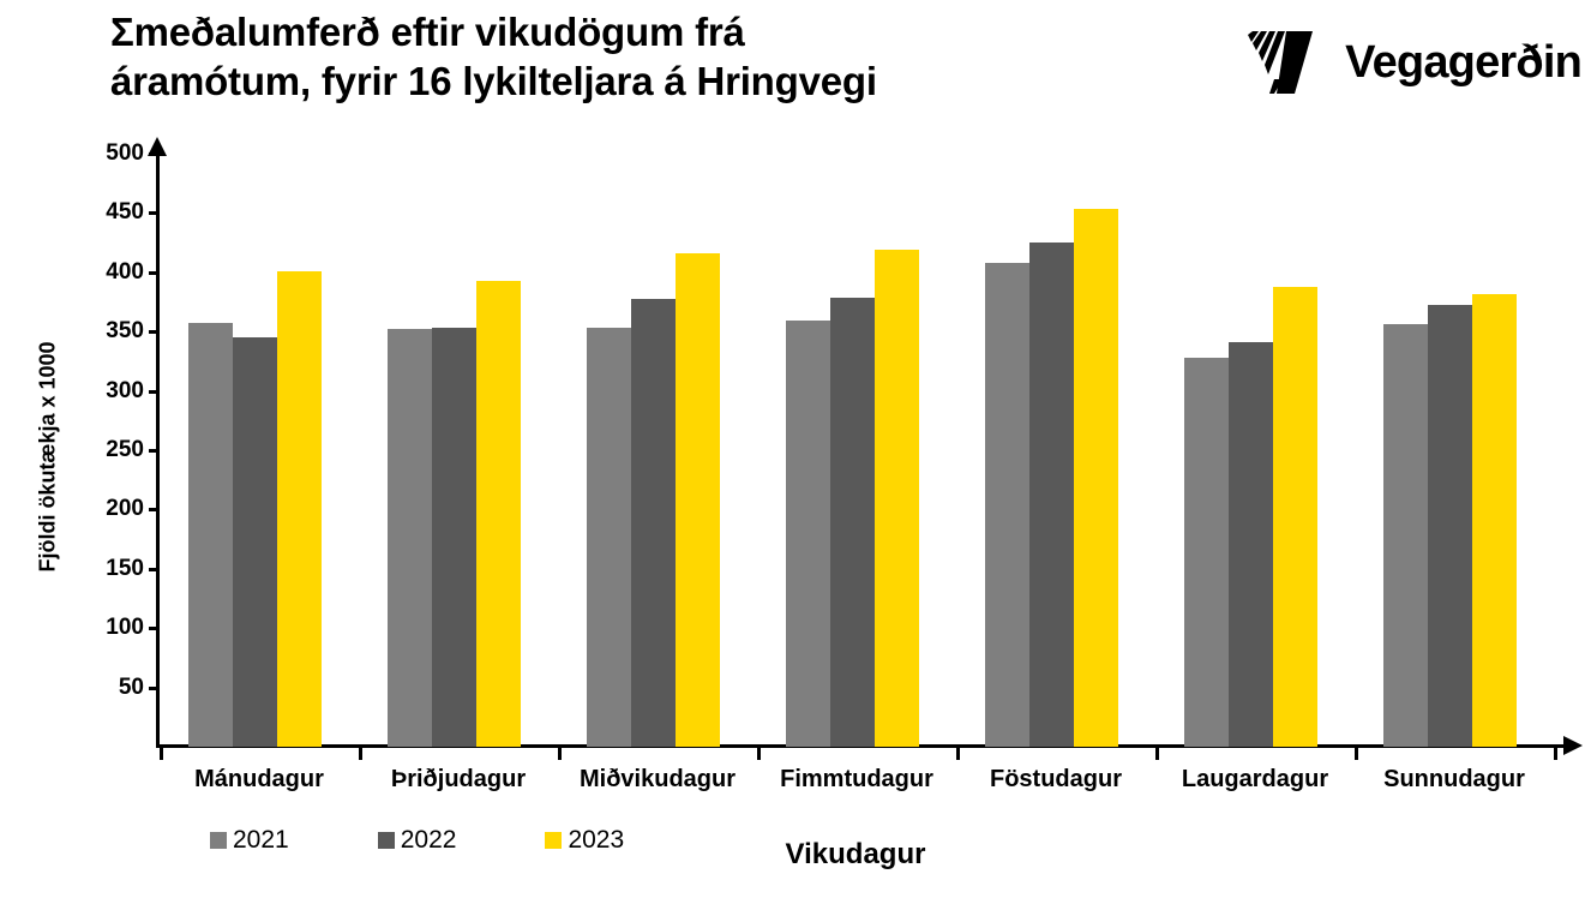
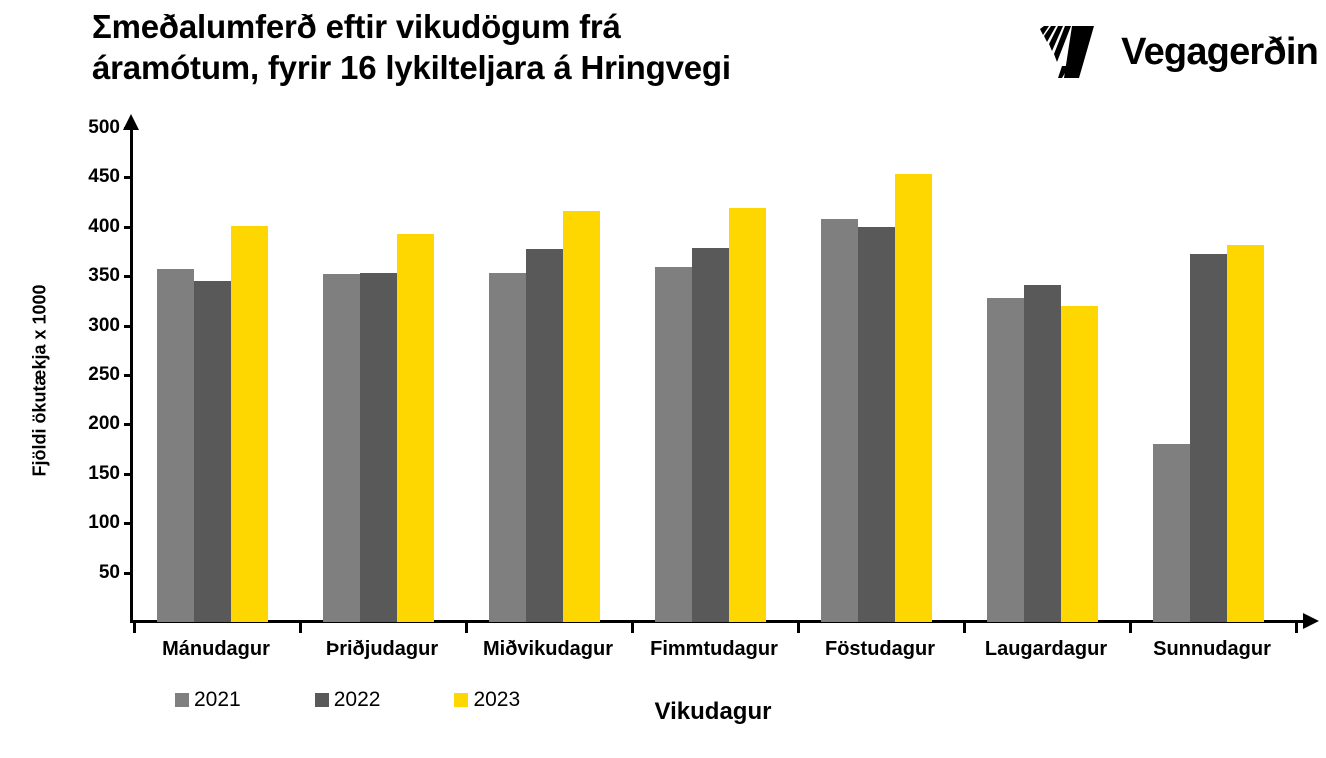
2022/Föstudagur: 420 -> 400
2023/Laugardagur: 390 -> 320
2021/Sunnudagur: 360 -> 180
